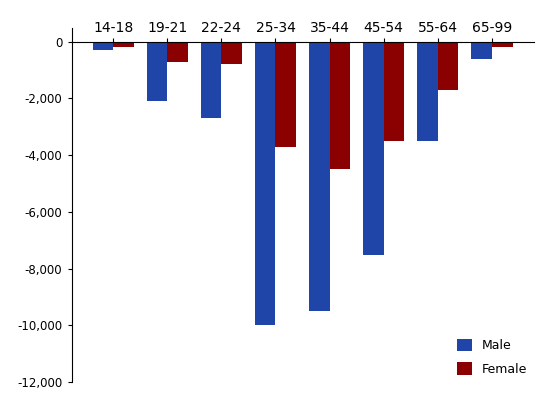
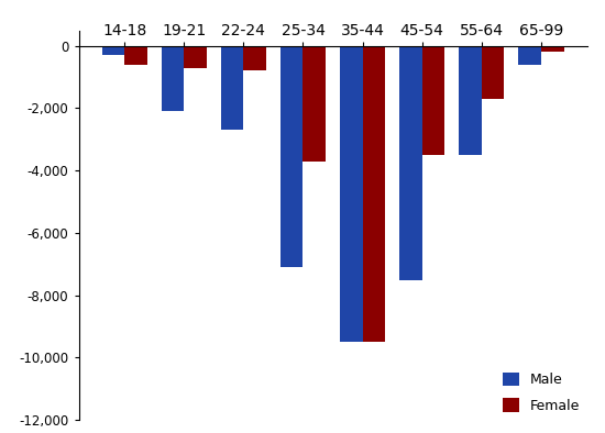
Female/14-18: -200 -> -600
Male/25-34: -10,000 -> -7,100
Female/35-44: -4,500 -> -9,500
